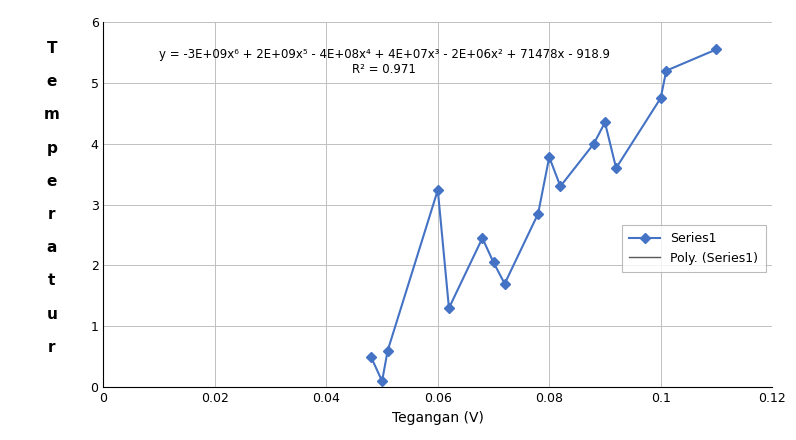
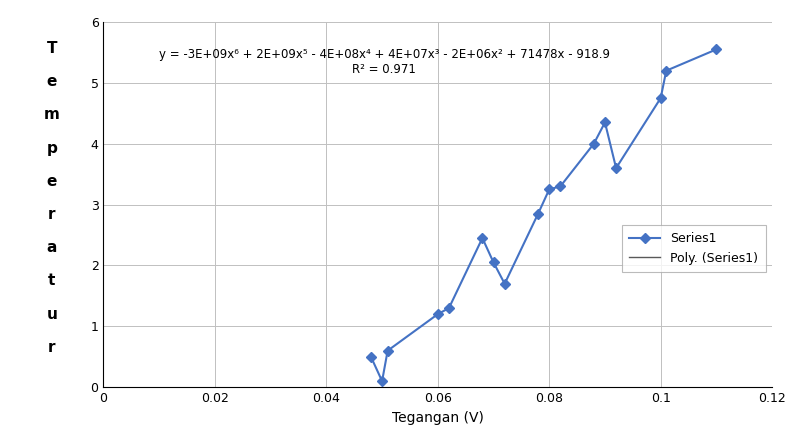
Series1/0.06: 3.24 -> 1.20
Series1/0.08: 3.78 -> 3.25
